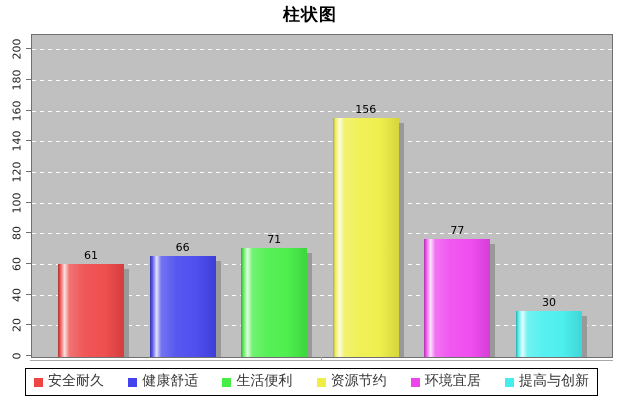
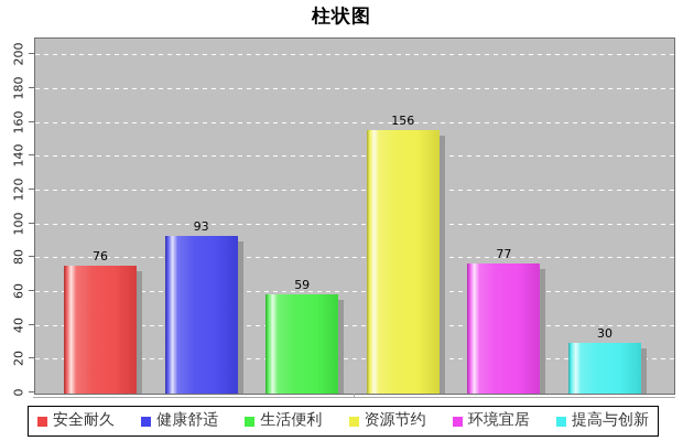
安全耐久: 61 -> 76
健康舒适: 66 -> 93
生活便利: 71 -> 59
